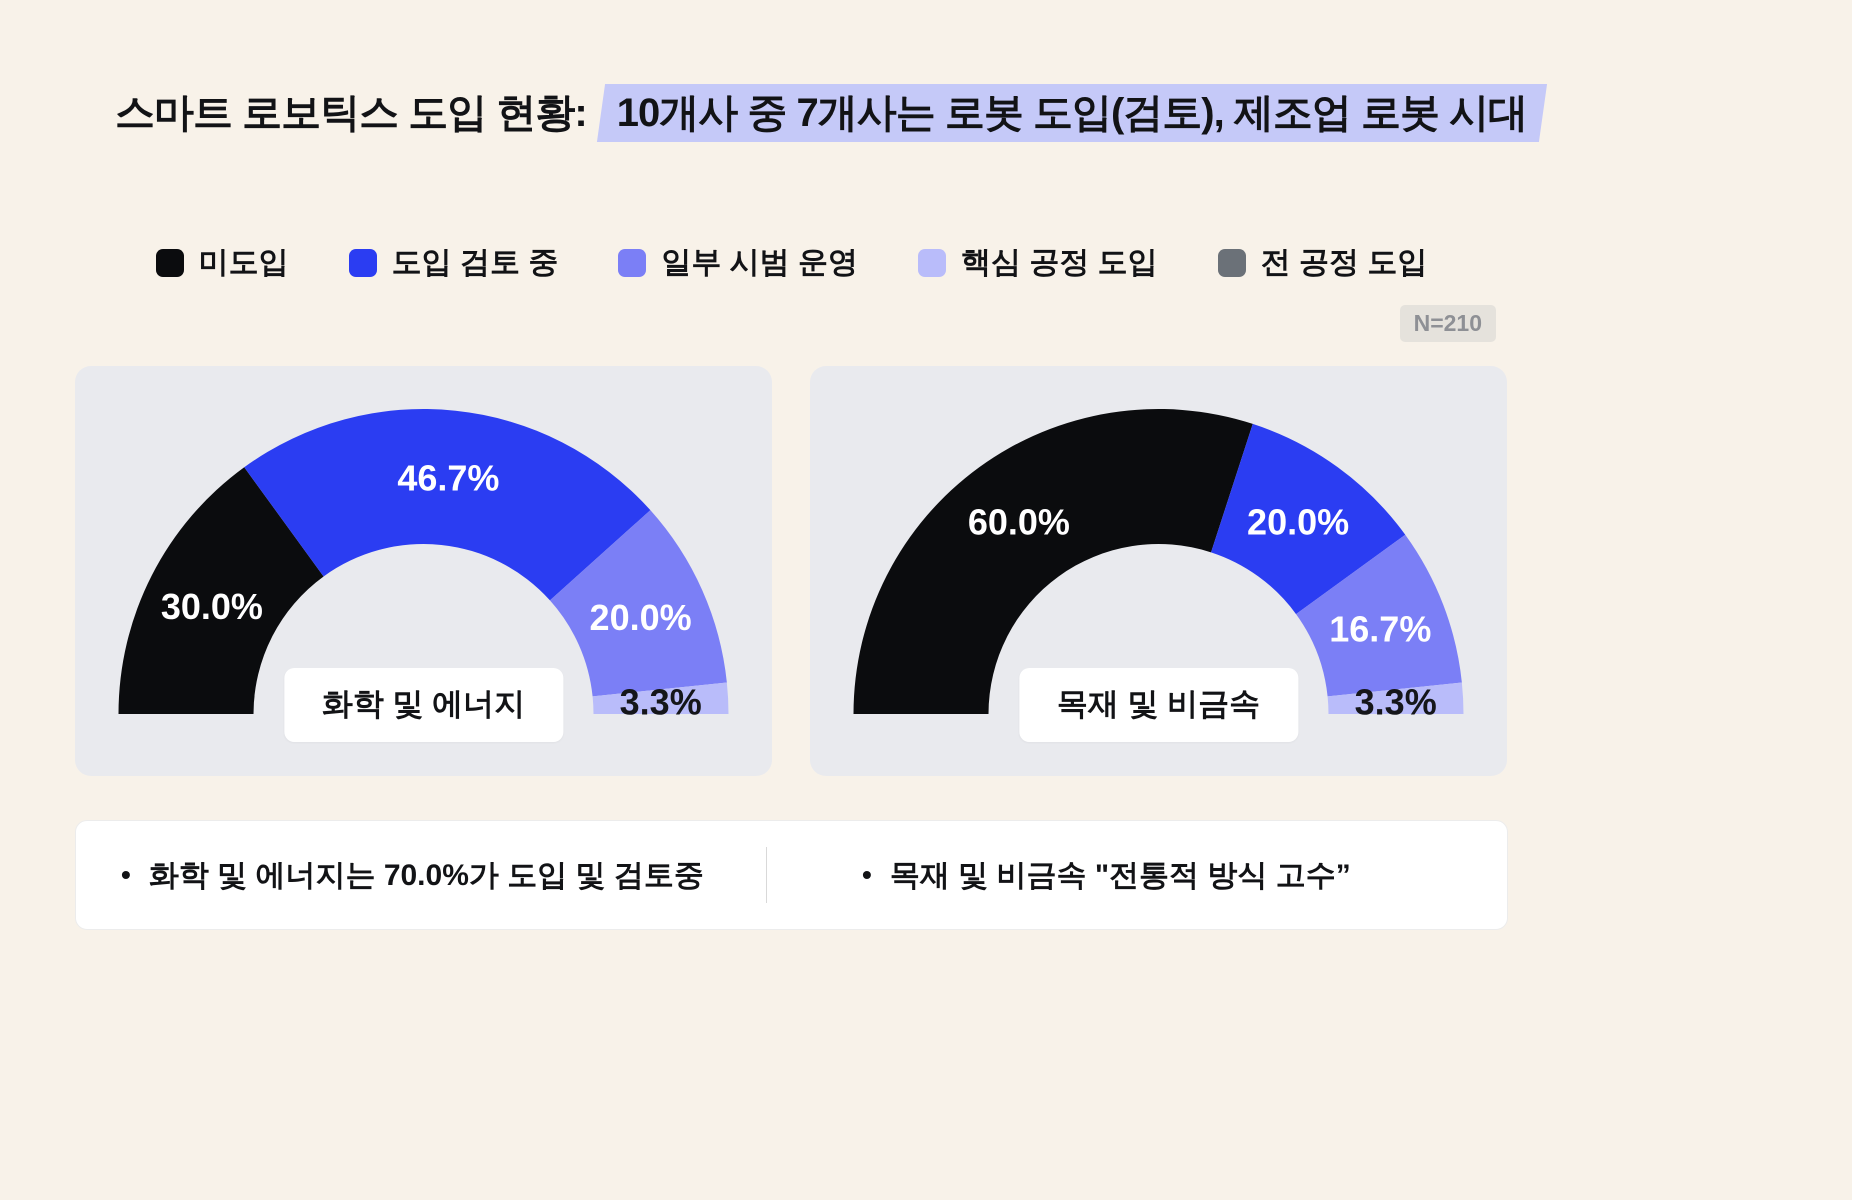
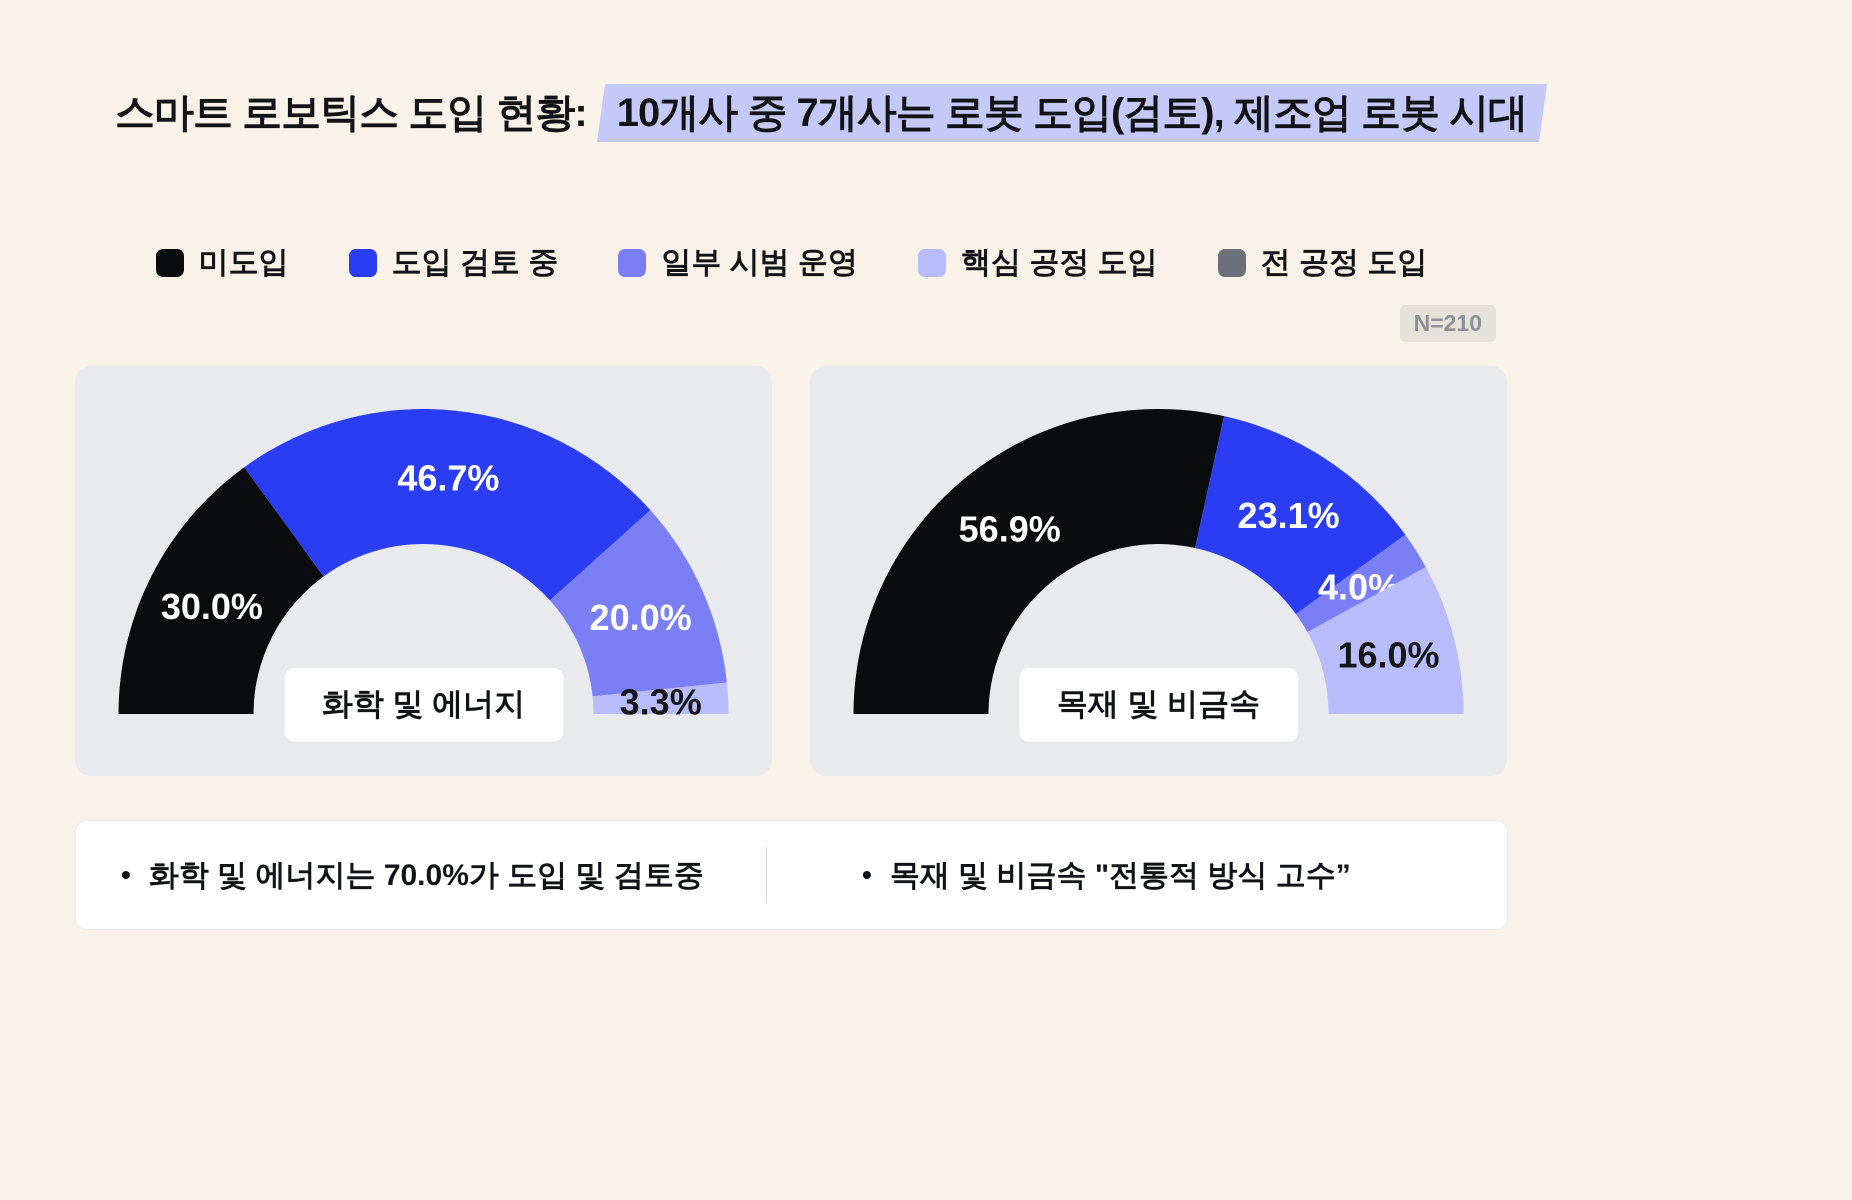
목재 및 비금속/미도입: 60.0% -> 56.9%
목재 및 비금속/도입 검토 중: 20.0% -> 23.1%
목재 및 비금속/일부 시범 운영: 16.7% -> 4.0%
목재 및 비금속/핵심 공정 도입: 3.3% -> 16.0%
